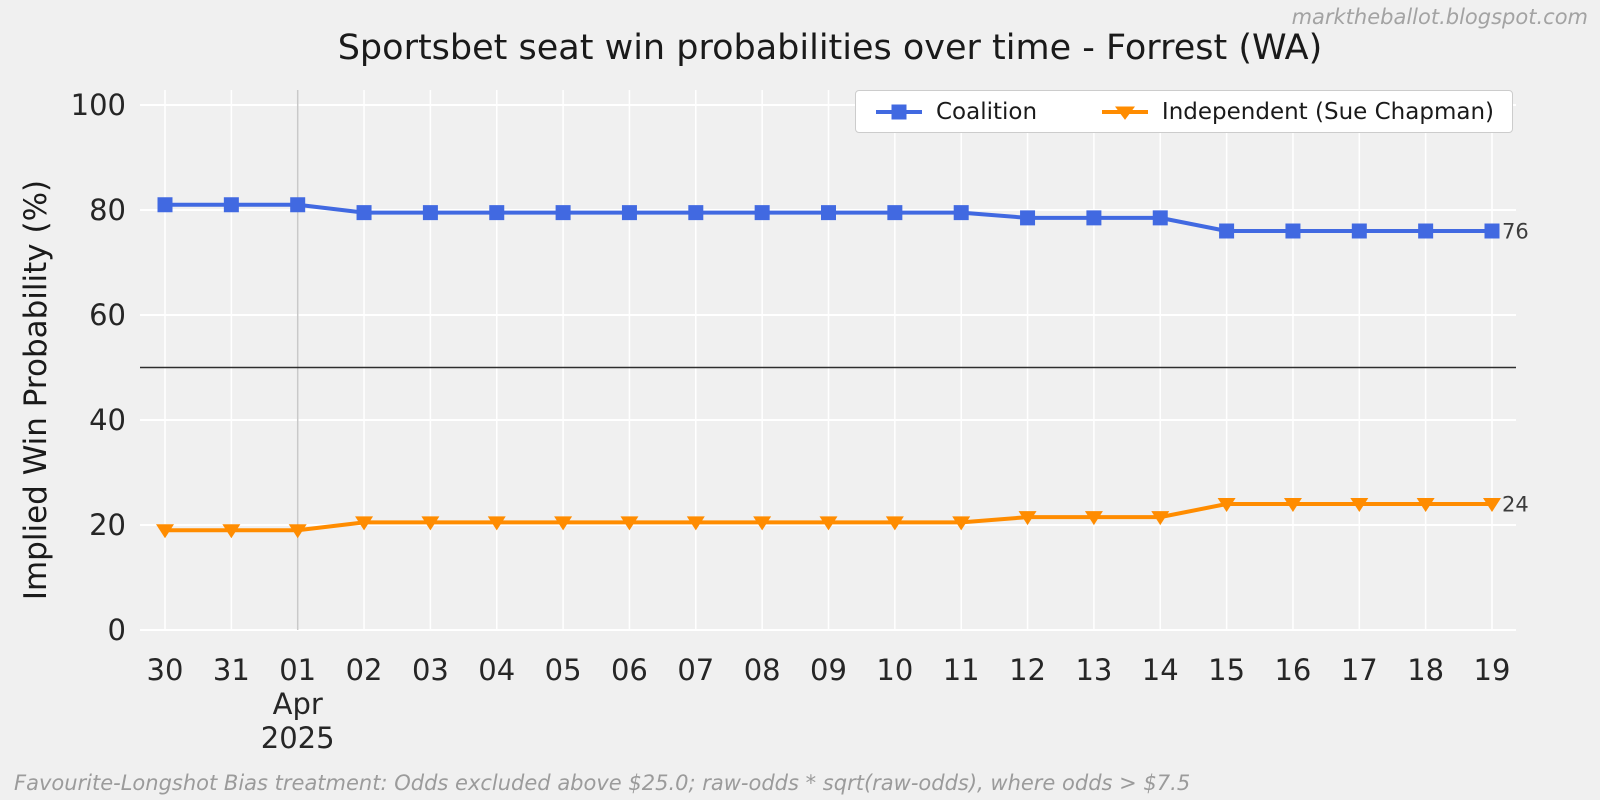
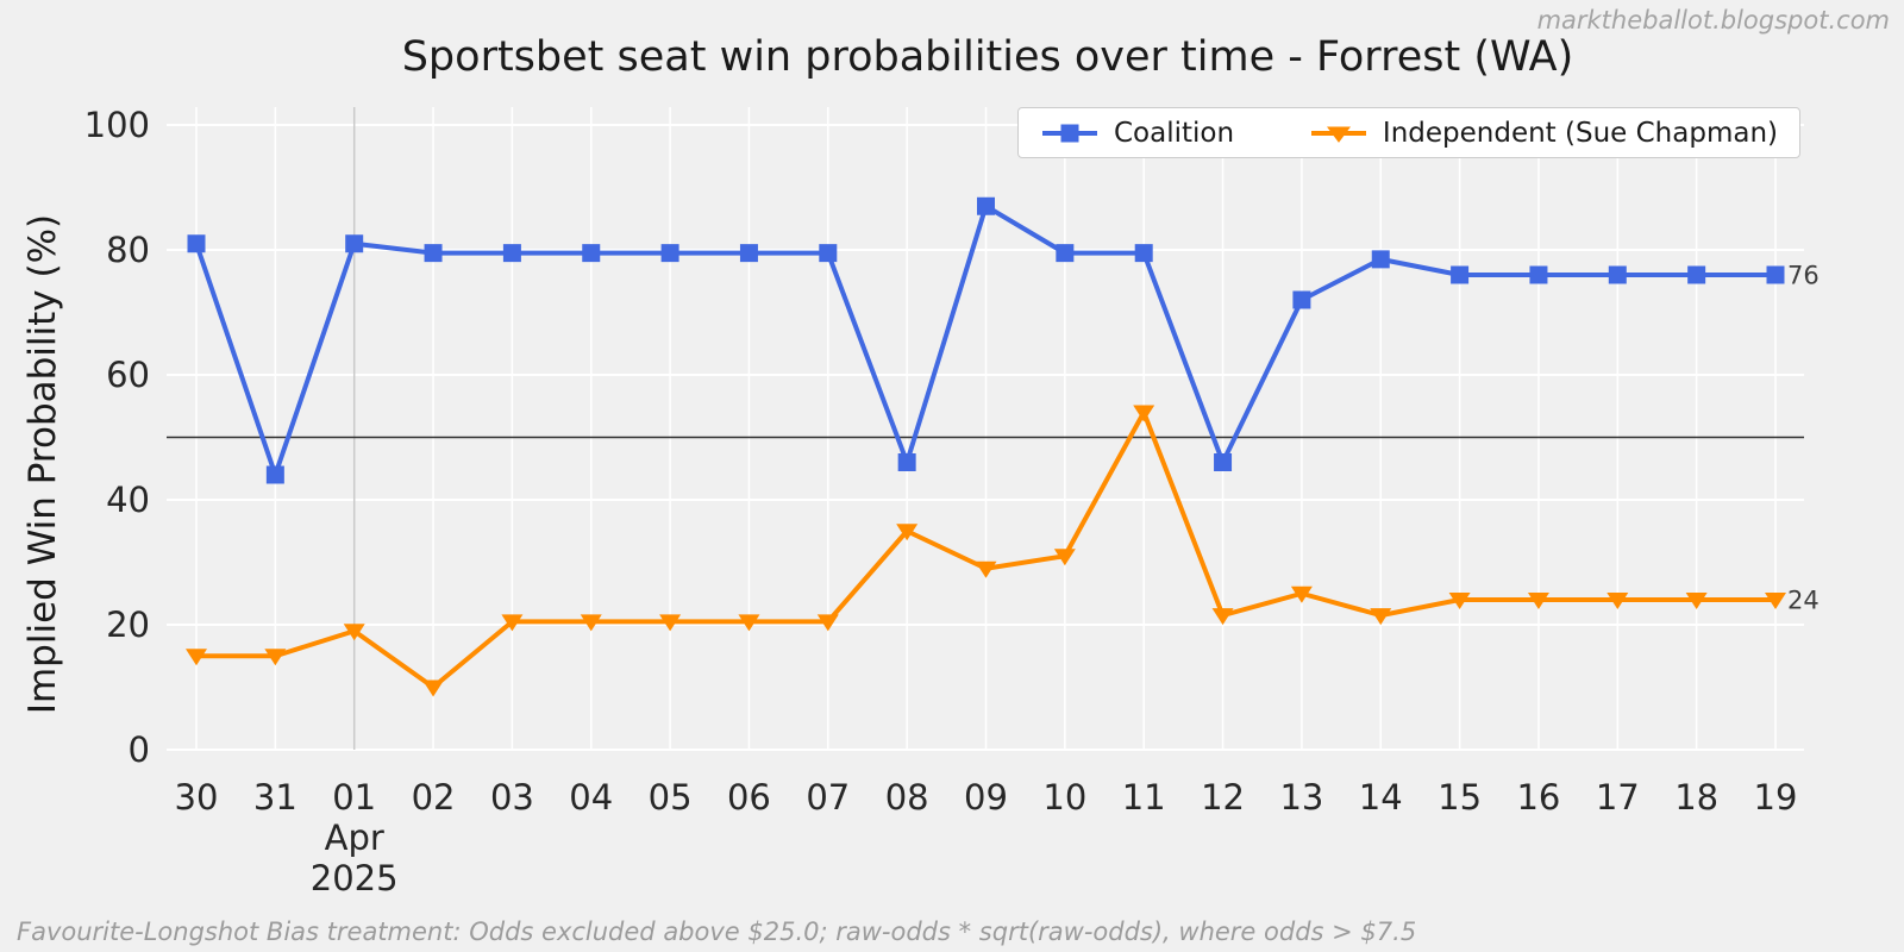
Independent (Sue Chapman)/30: 19 -> 15
Coalition/31: 81 -> 44
Independent (Sue Chapman)/31: 19 -> 15
Independent (Sue Chapman)/02: 20 -> 10
Coalition/08: 80 -> 46
Independent (Sue Chapman)/08: 20 -> 35
Coalition/09: 80 -> 87
Independent (Sue Chapman)/09: 20 -> 29
Independent (Sue Chapman)/10: 20 -> 31
Independent (Sue Chapman)/11: 20 -> 54
Coalition/12: 78 -> 46
Coalition/13: 78 -> 72
Independent (Sue Chapman)/13: 22 -> 25
